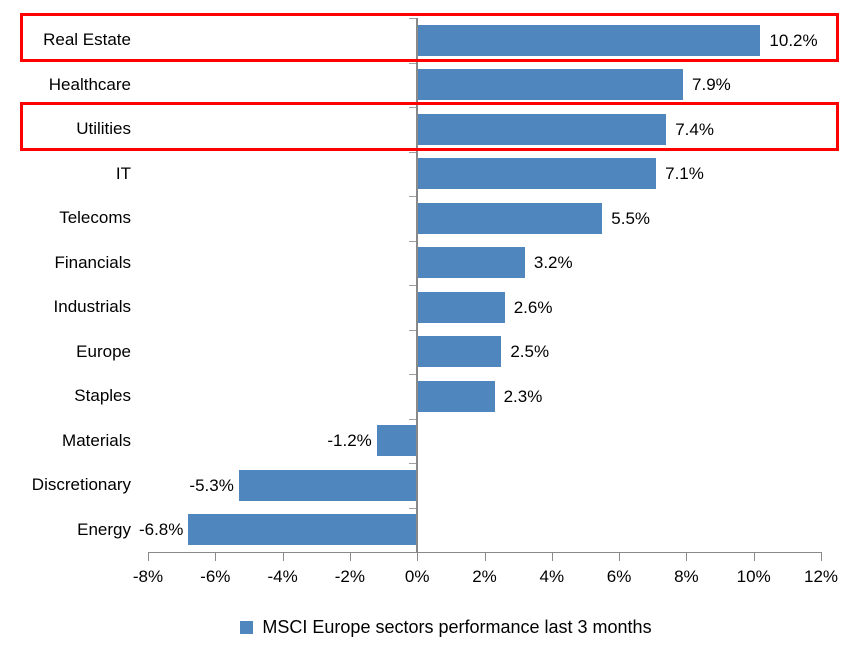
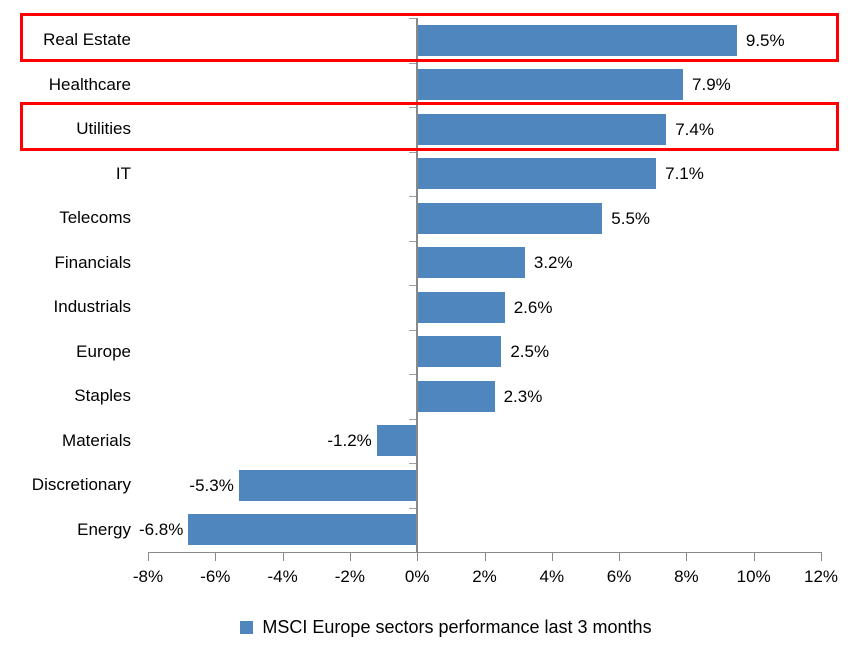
Real Estate: 10.2% -> 9.5%
